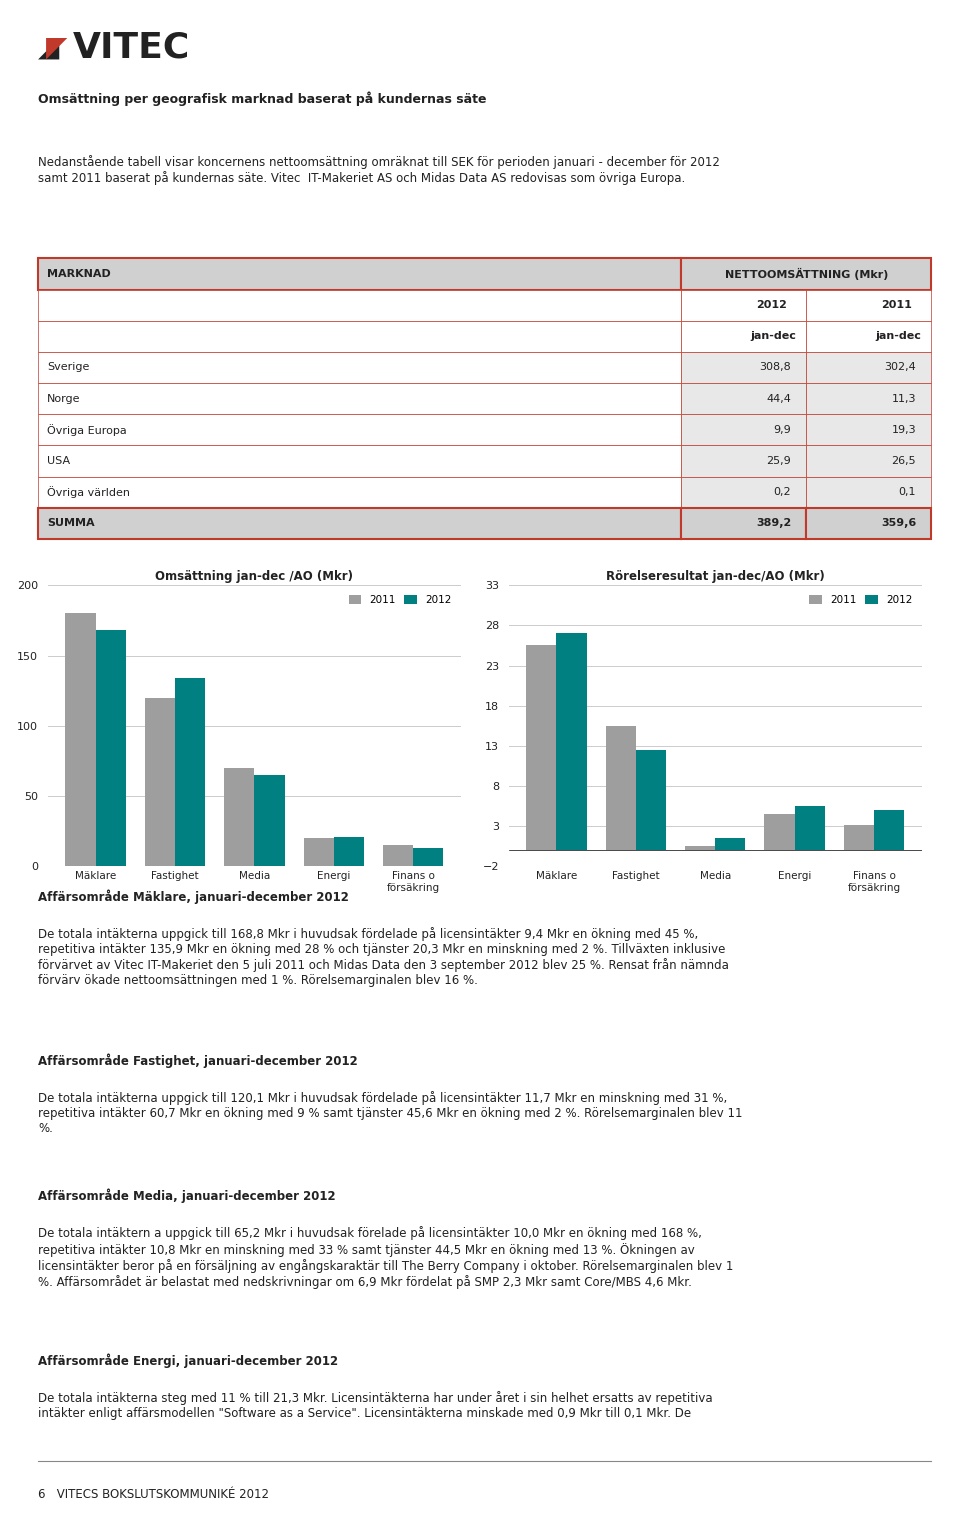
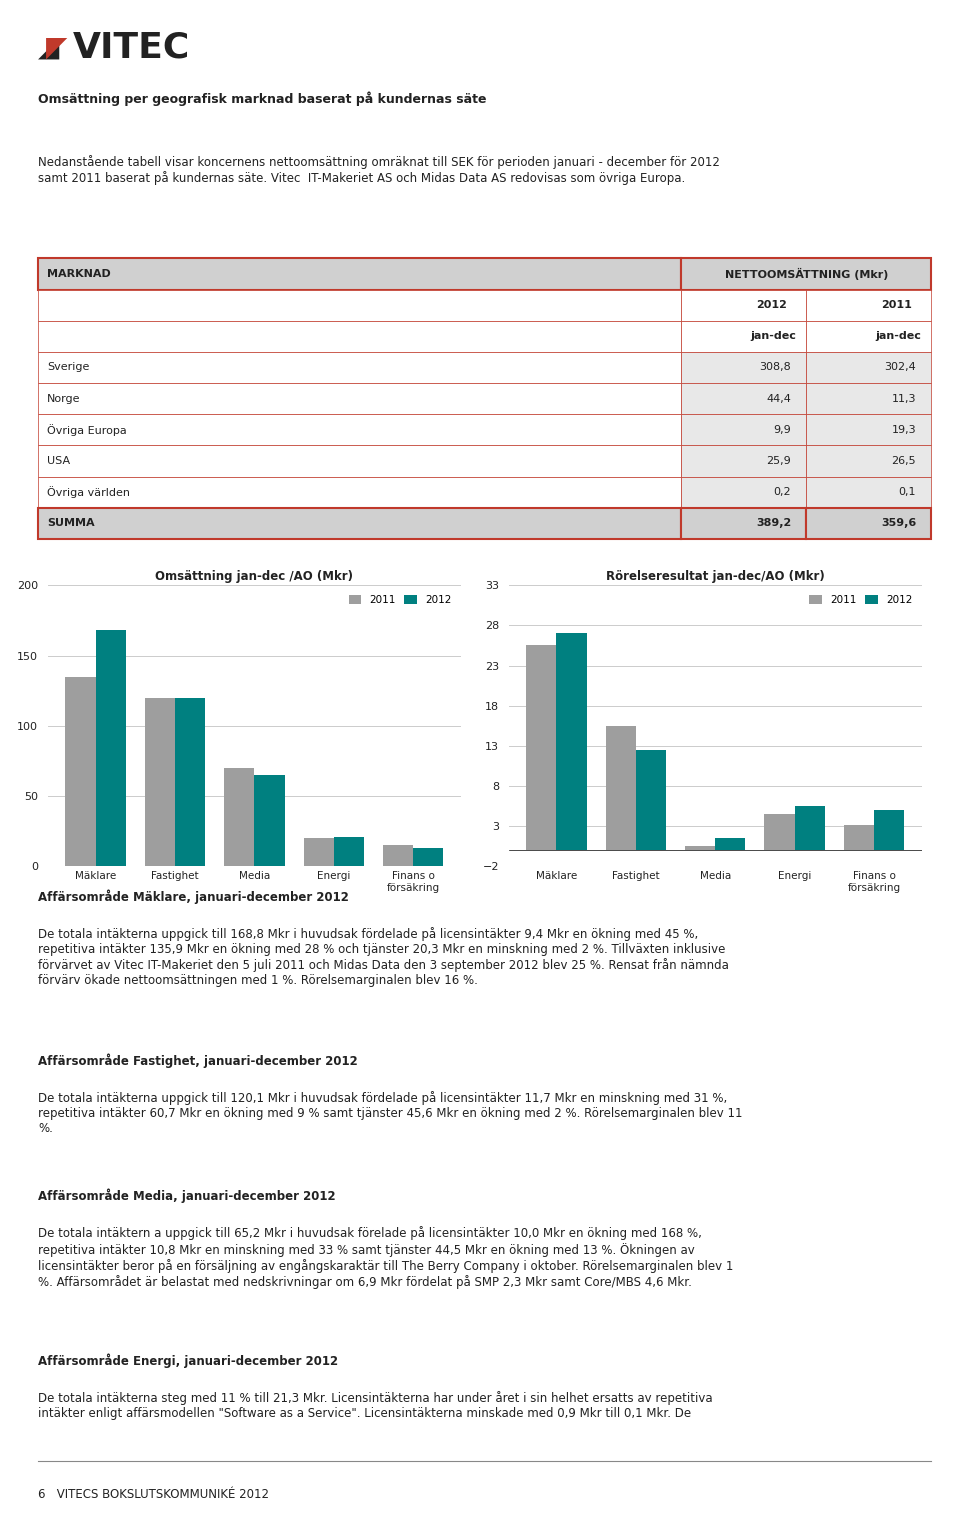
Omsättning jan-dec /AO (Mkr)/2011/Mäklare: 180 -> 135
Omsättning jan-dec /AO (Mkr)/2012/Fastighet: 134 -> 120
